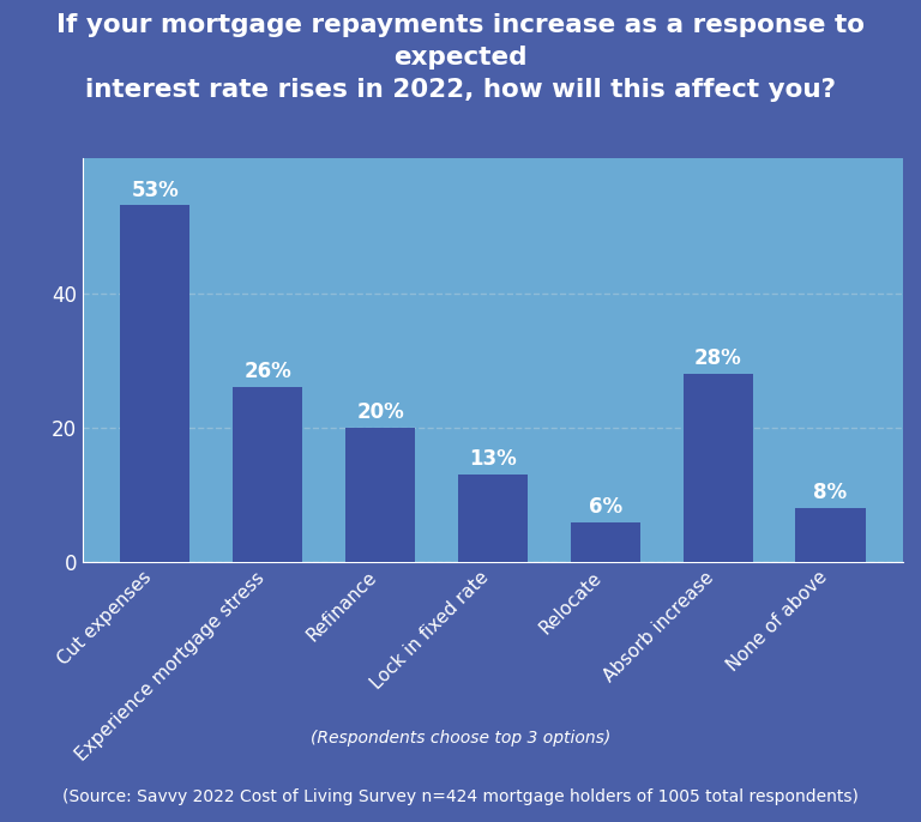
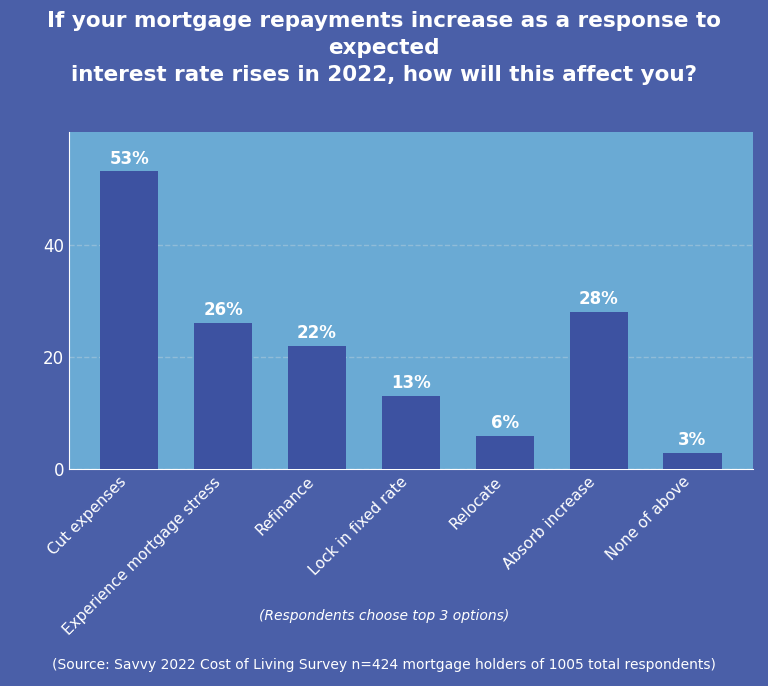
Refinance: 20% -> 22%
None of above: 8% -> 3%
